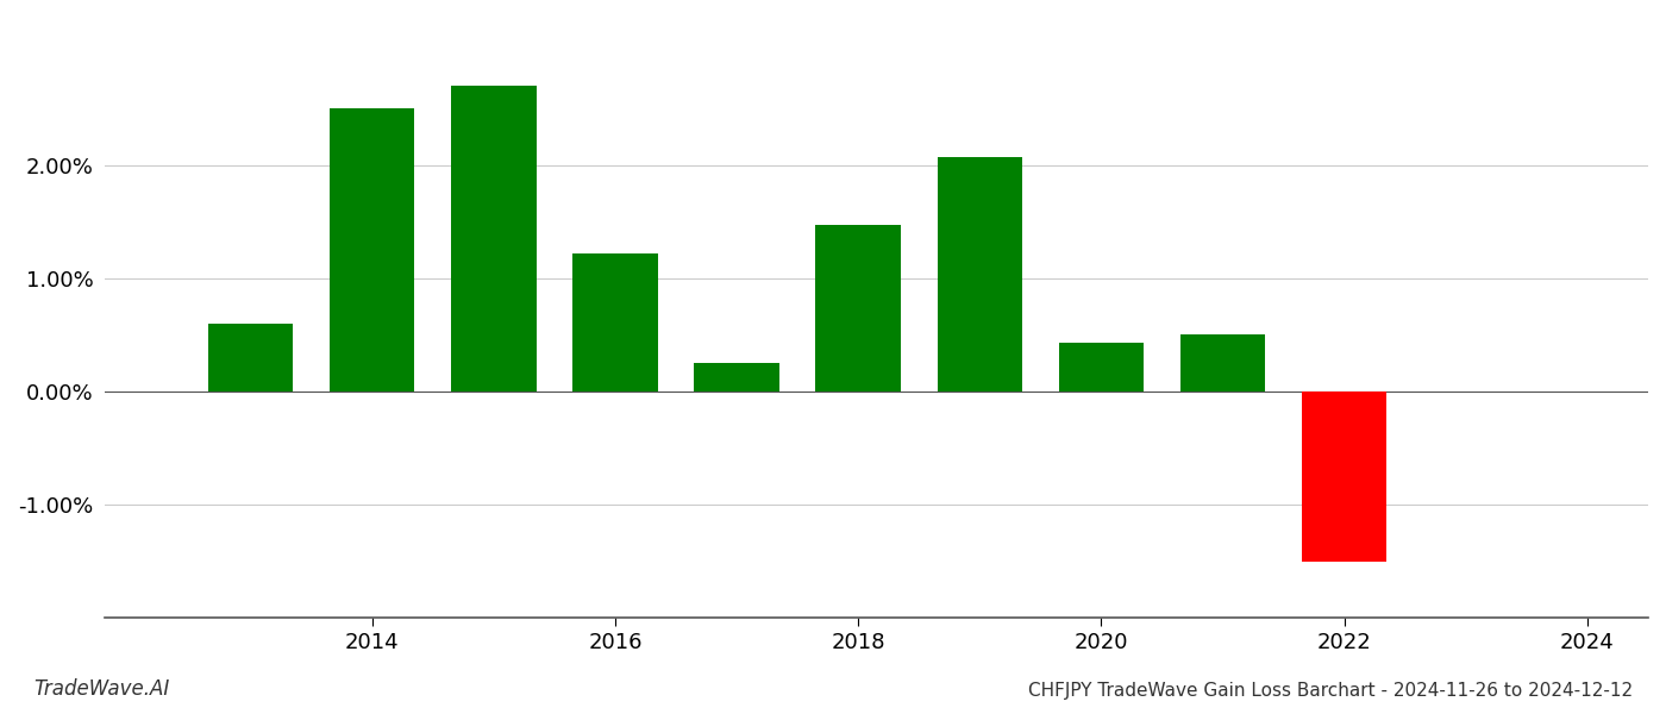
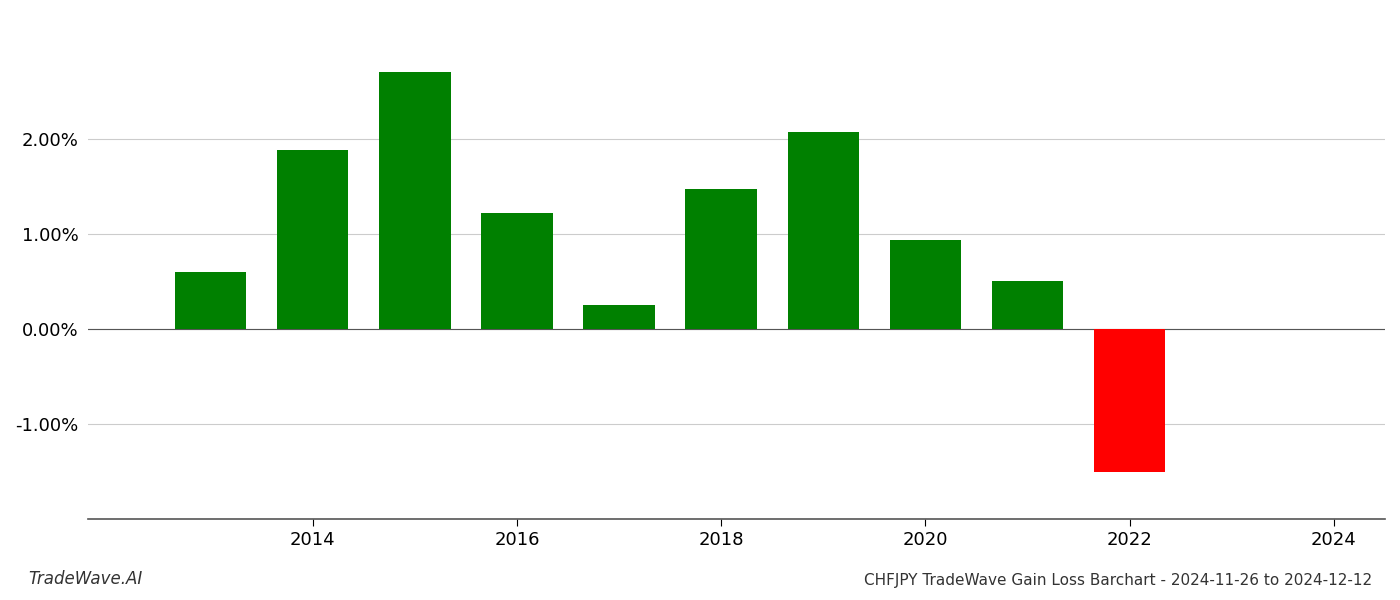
2014: 2.50% -> 1.88%
2020: 0.43% -> 0.94%
